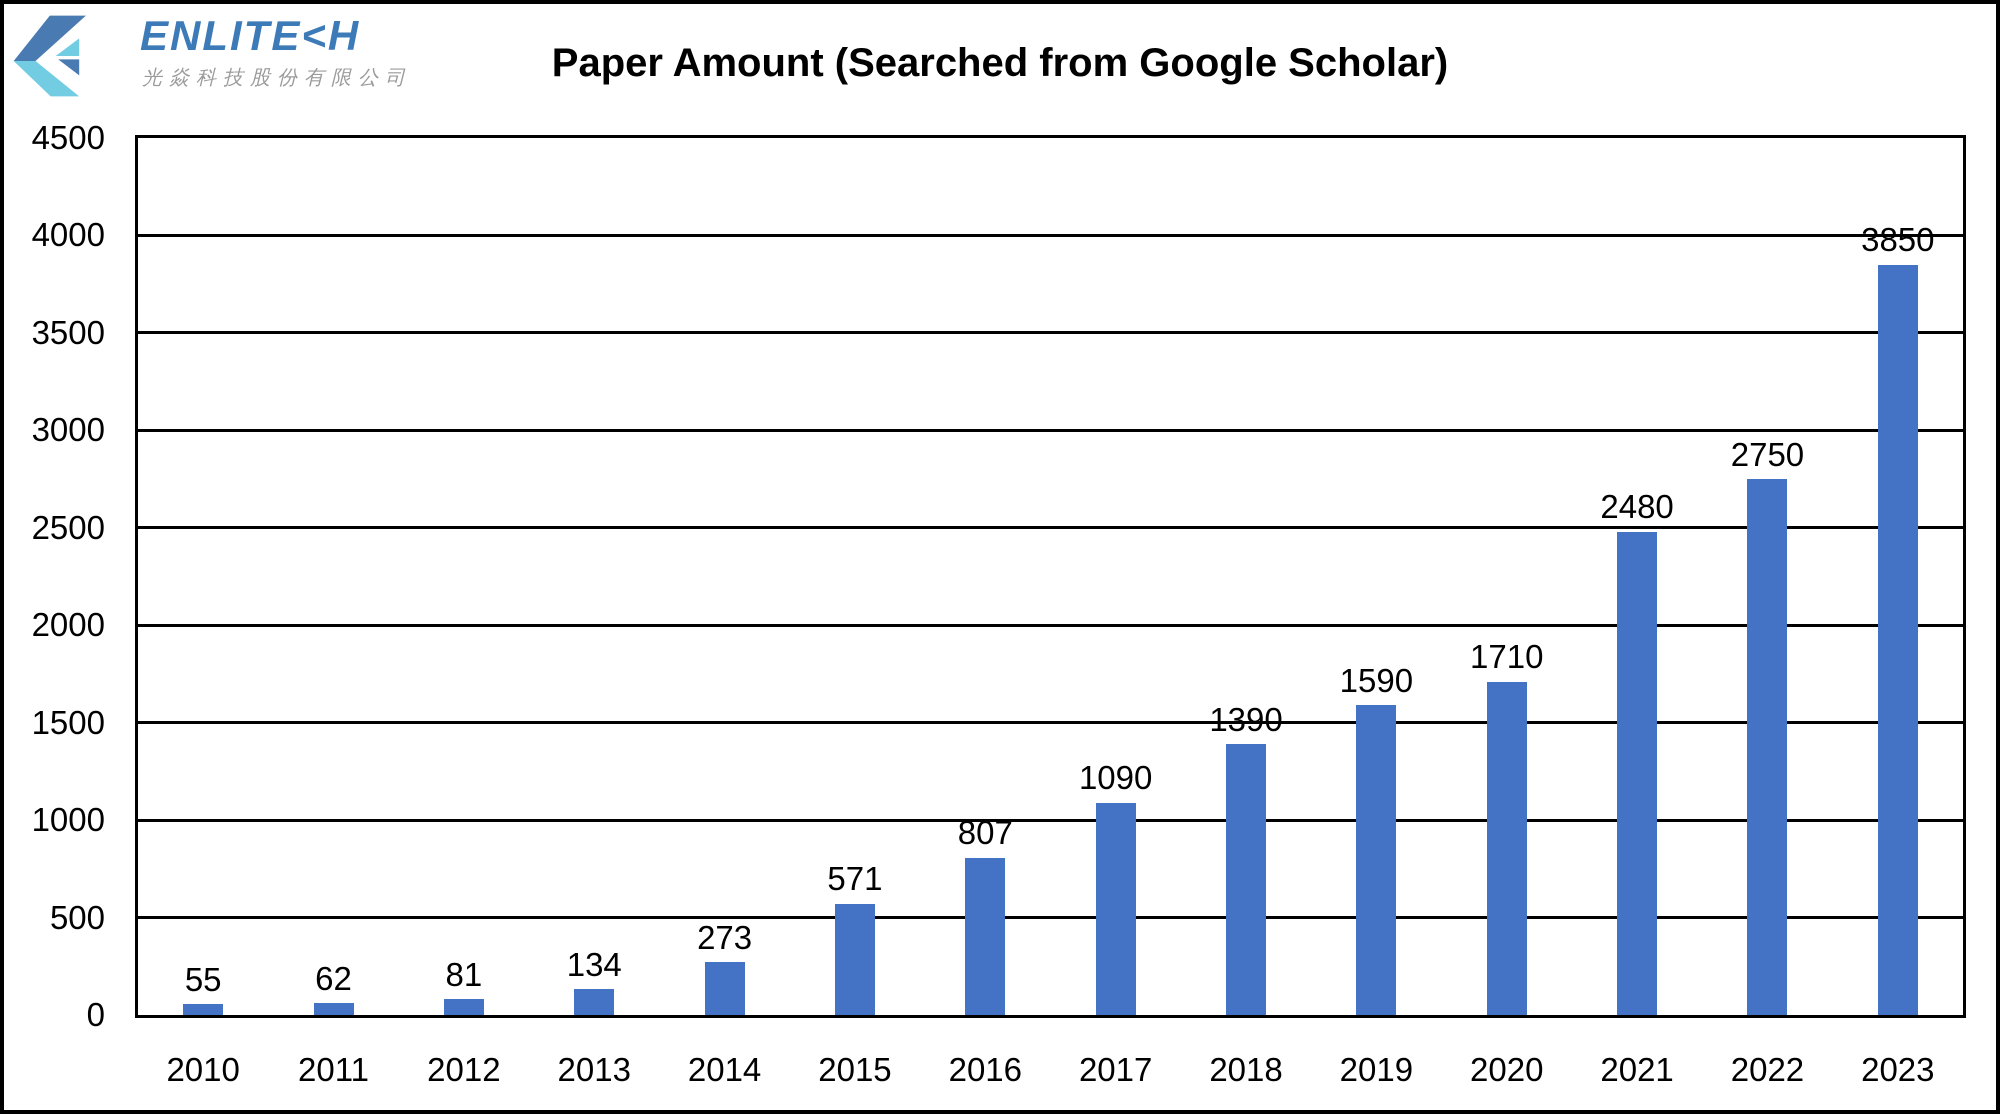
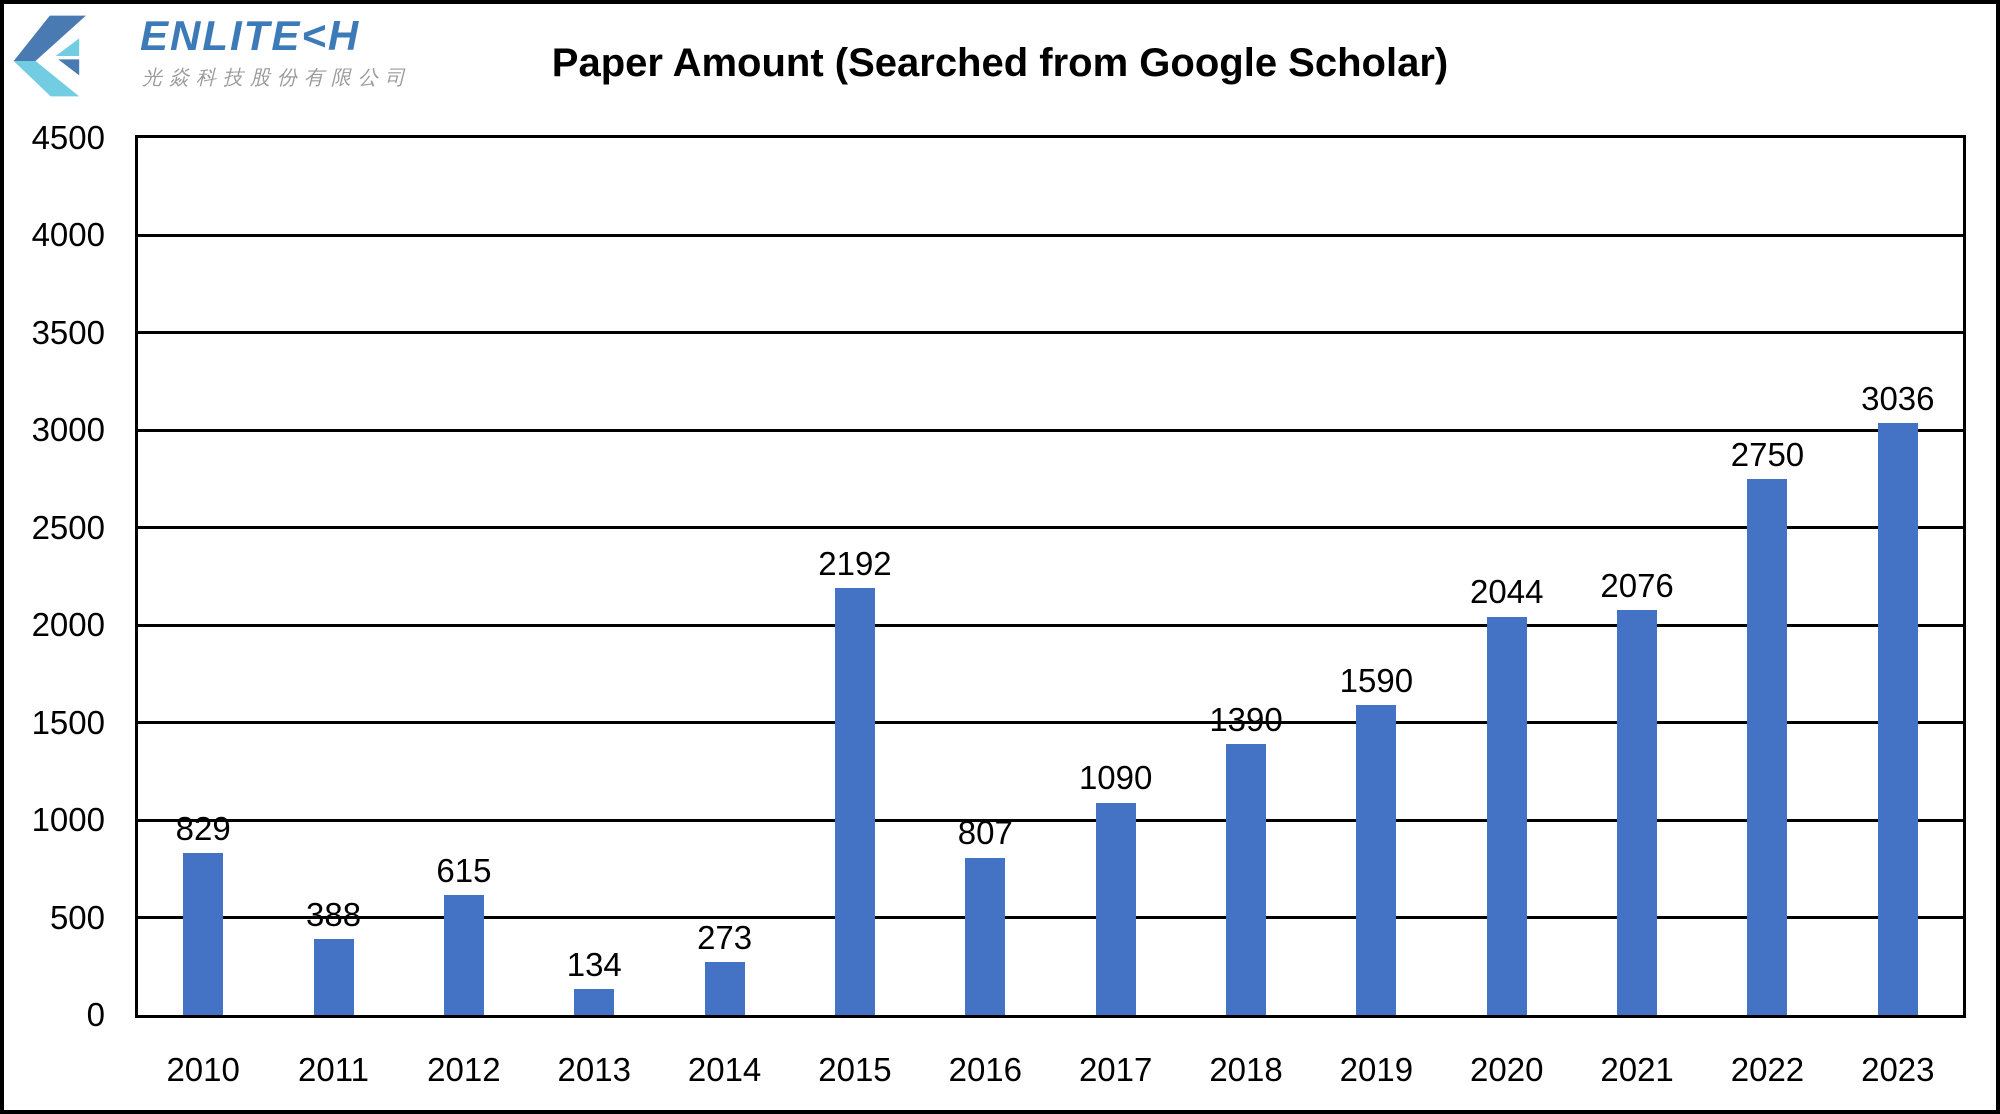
2010: 55 -> 829
2011: 62 -> 388
2012: 81 -> 615
2015: 571 -> 2192
2020: 1710 -> 2044
2021: 2480 -> 2076
2023: 3850 -> 3036
